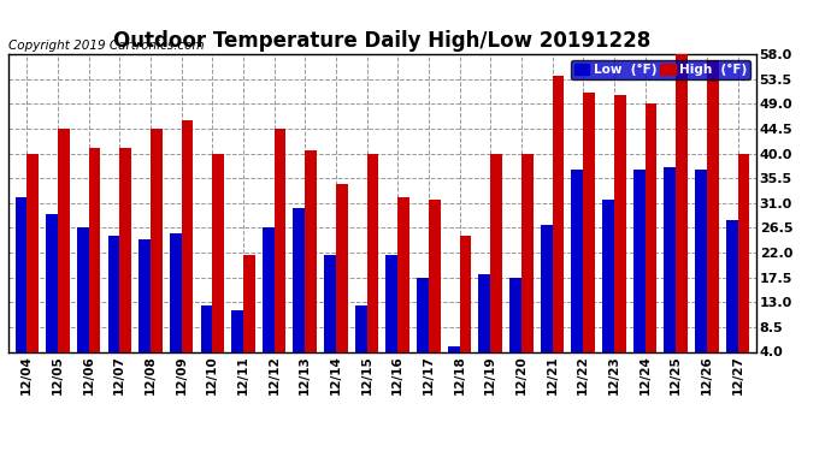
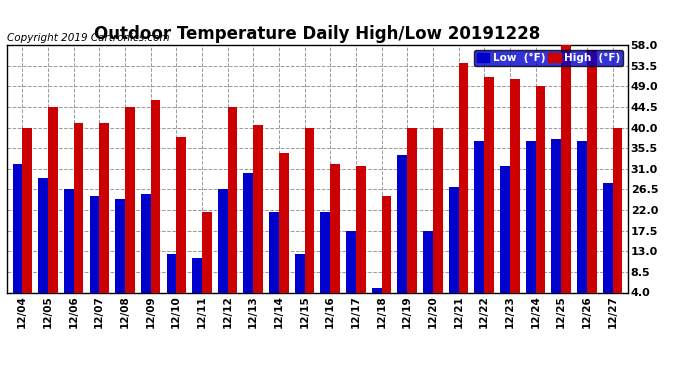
High (°F)/12/10: 40.0 -> 38.0
Low (°F)/12/19: 18.0 -> 34.0
